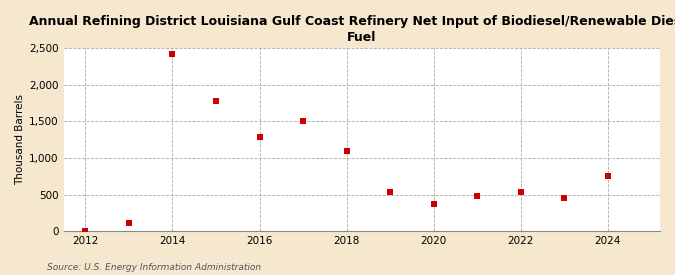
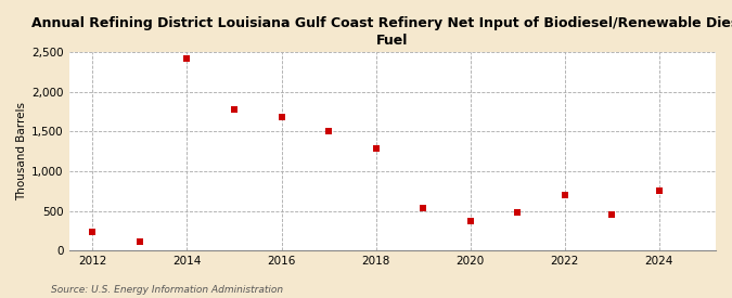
2012: 10 -> 240
2016: 1,290 -> 1,680
2018: 1,100 -> 1,280
2022: 530 -> 700
